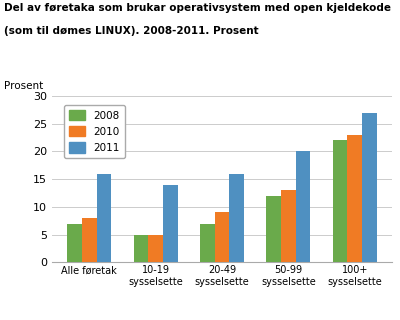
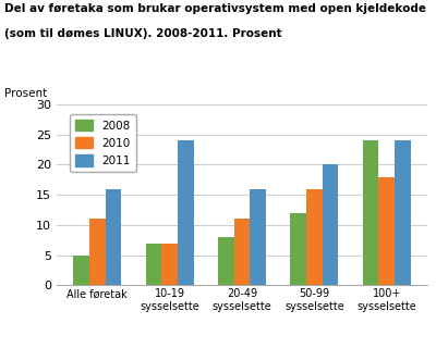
2008/Alle føretak: 7 -> 5
2010/Alle føretak: 8 -> 11
2008/10-19 sysselsette: 5 -> 7
2010/10-19 sysselsette: 5 -> 7
2011/10-19 sysselsette: 14 -> 24
2008/20-49 sysselsette: 7 -> 8
2010/20-49 sysselsette: 9 -> 11
2010/50-99 sysselsette: 13 -> 16
2008/100+ sysselsette: 22 -> 24
2010/100+ sysselsette: 23 -> 18
2011/100+ sysselsette: 27 -> 24
